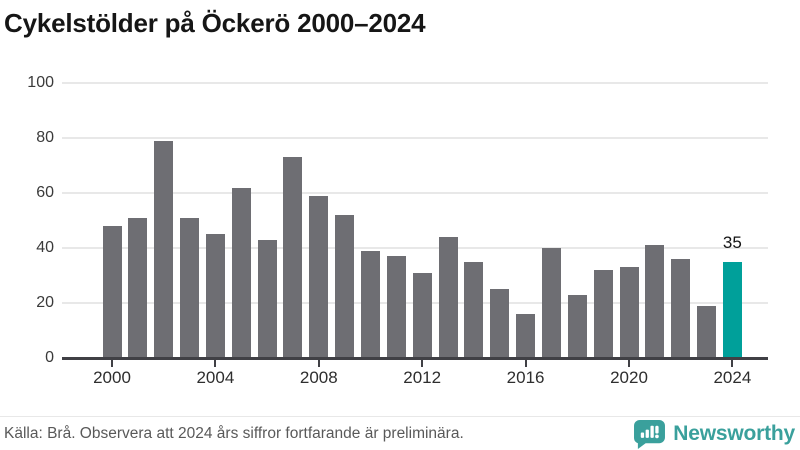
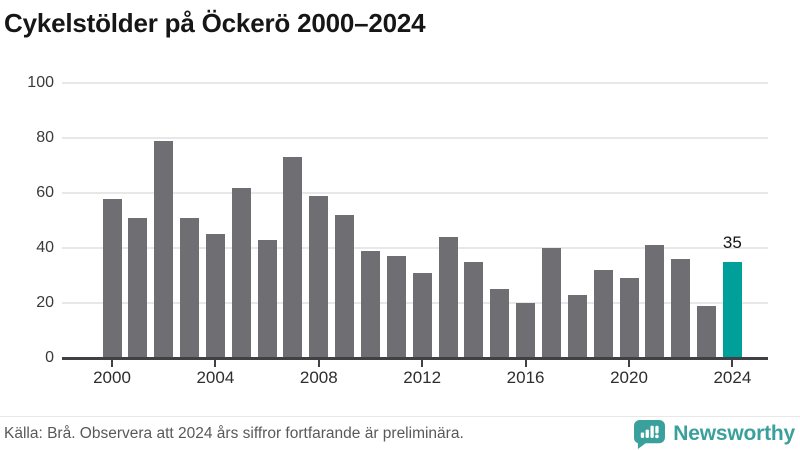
2000: 48 -> 58
2016: 16 -> 20
2020: 33 -> 29
